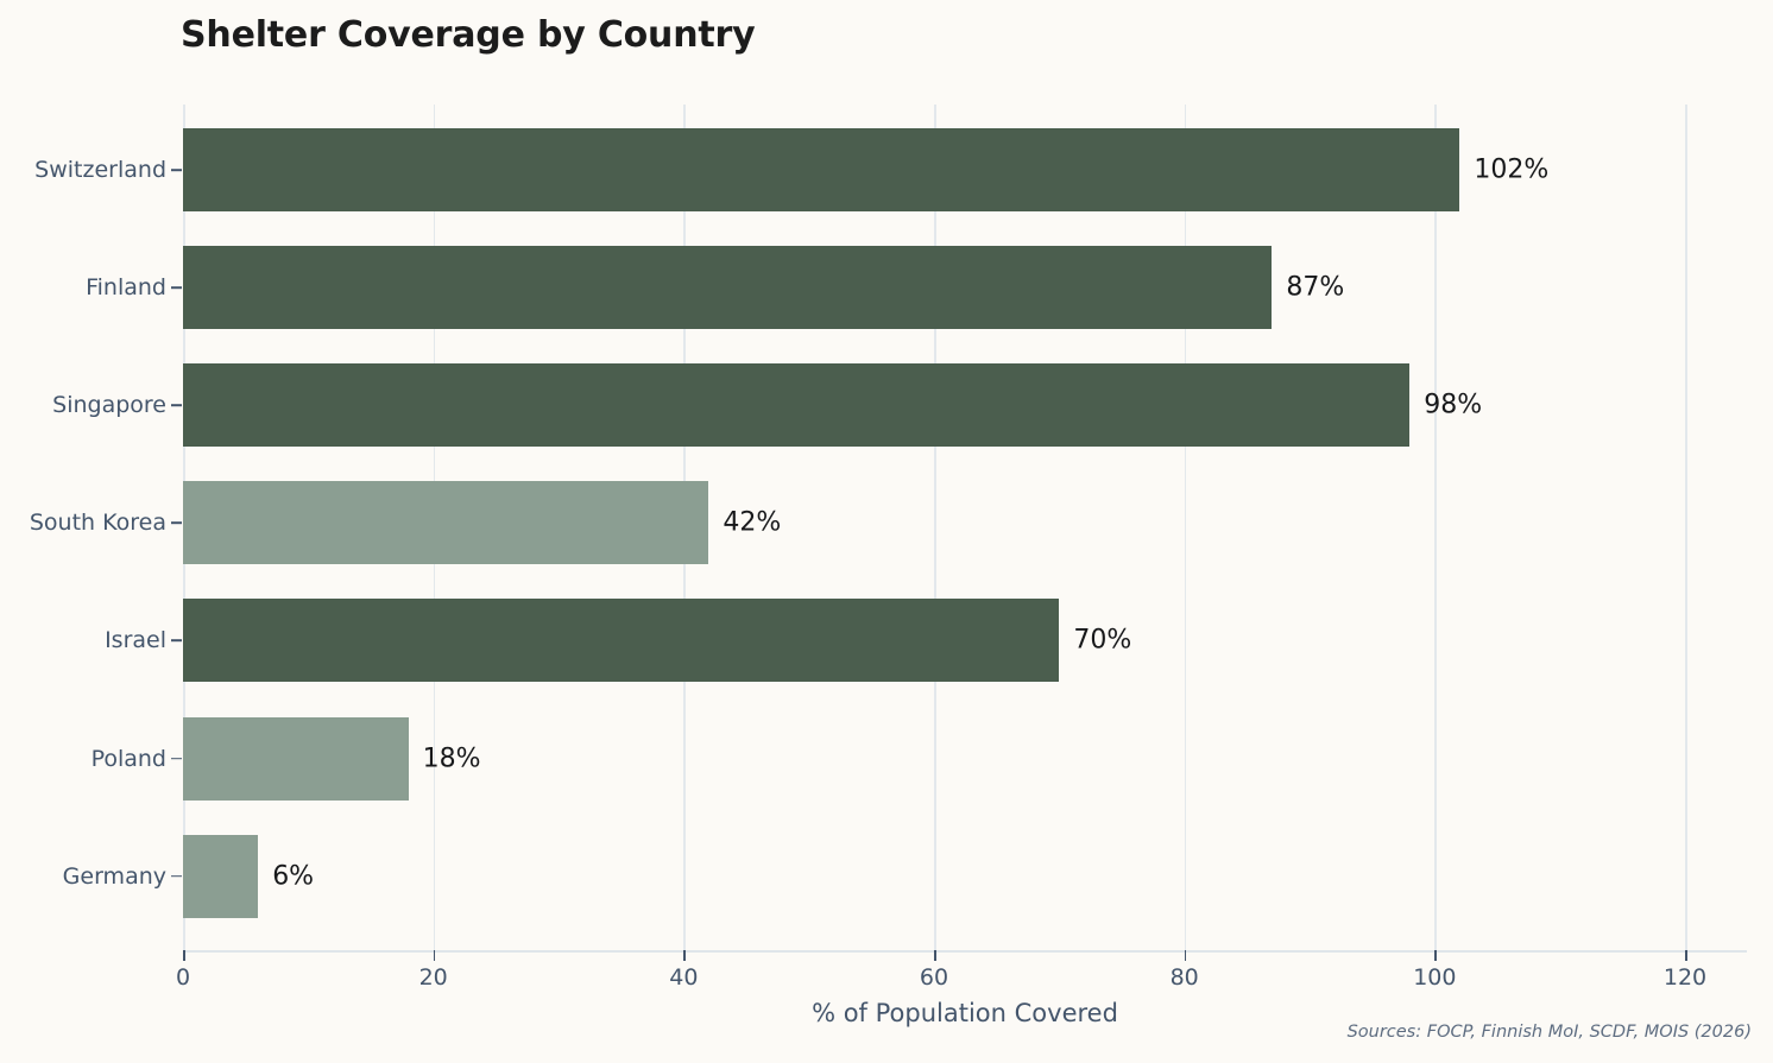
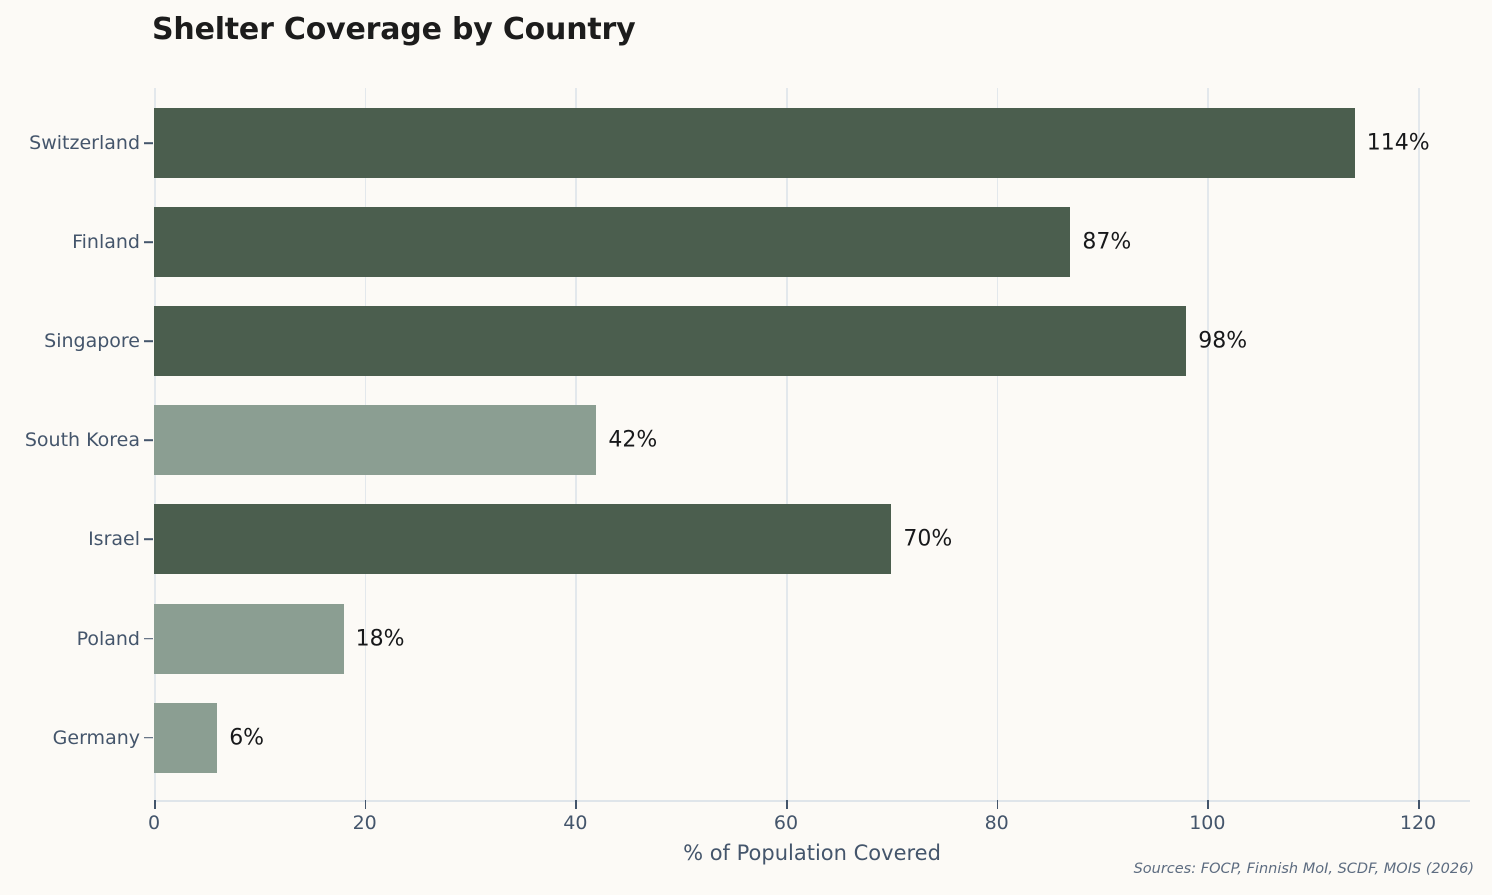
Switzerland: 102% -> 114%
